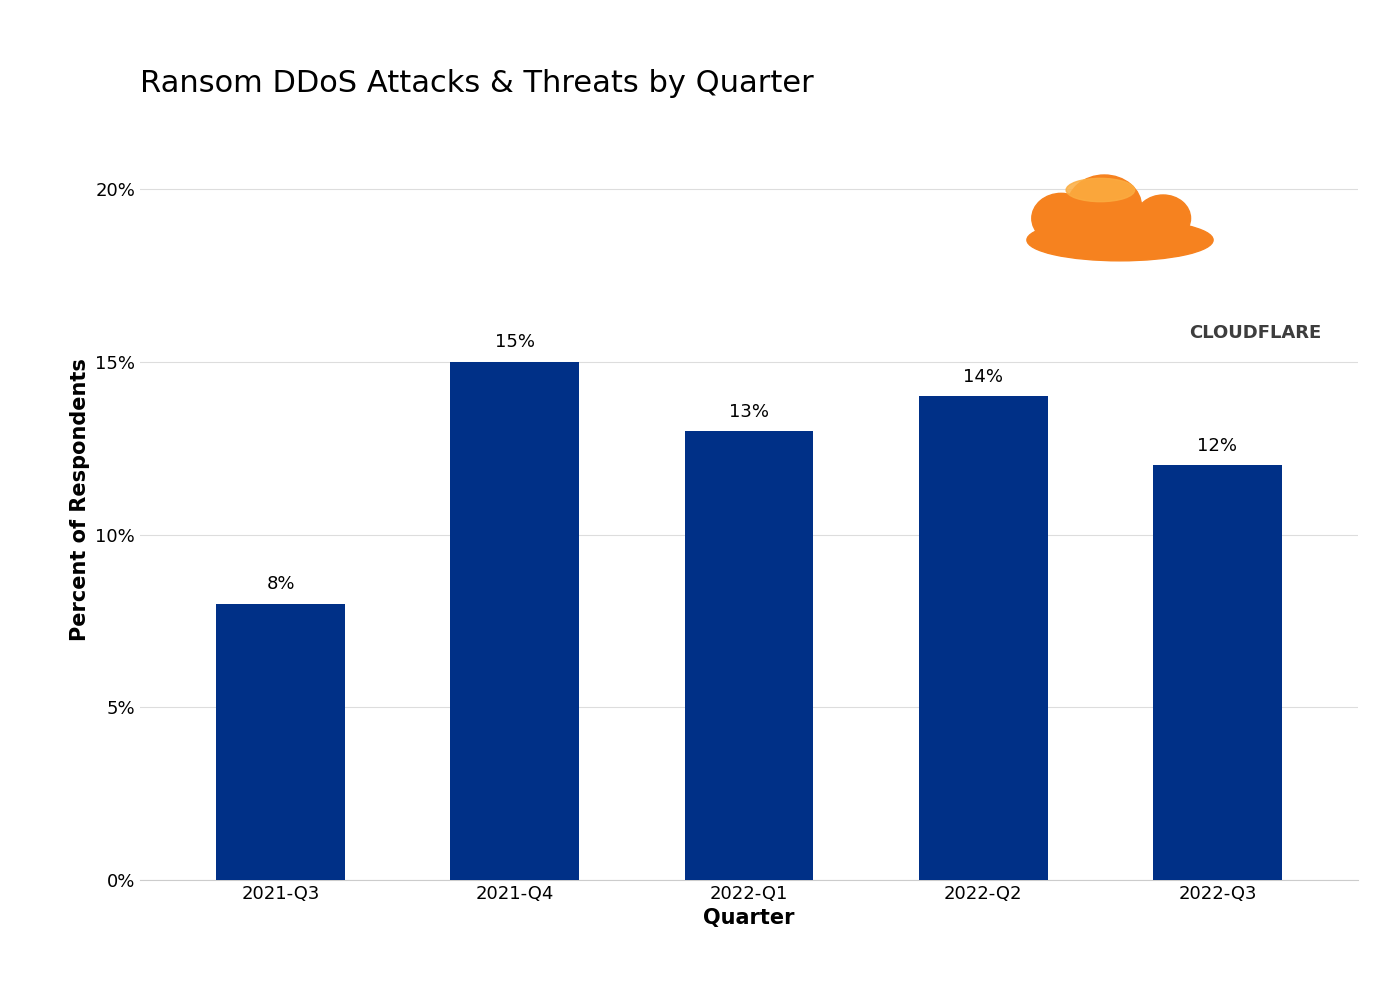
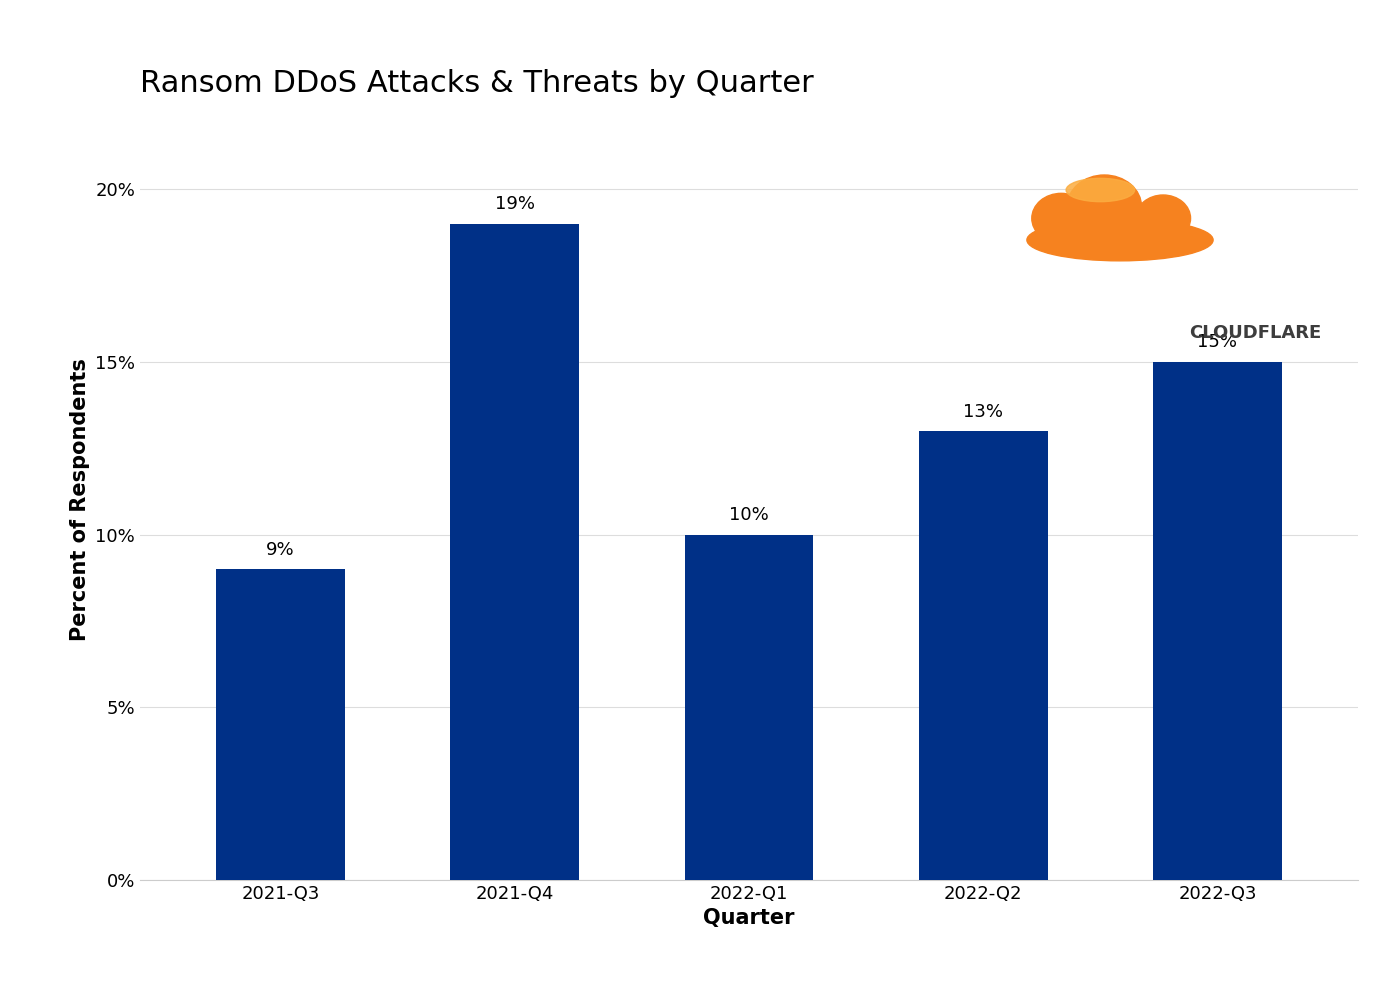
2021-Q3: 8% -> 9%
2021-Q4: 15% -> 19%
2022-Q1: 13% -> 10%
2022-Q2: 14% -> 13%
2022-Q3: 12% -> 15%
